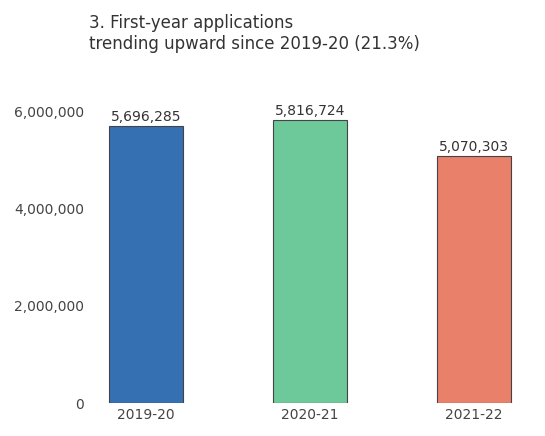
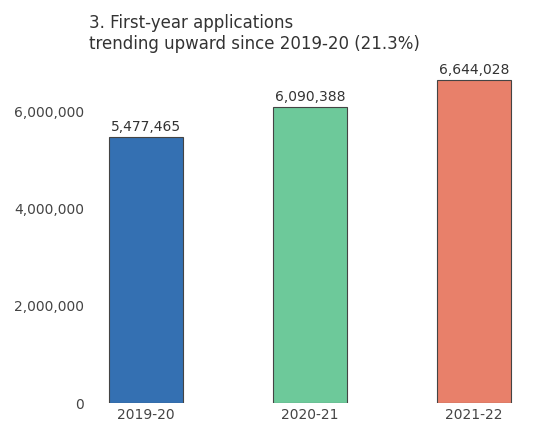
2019-20: 5,696,285 -> 5,477,465
2020-21: 5,816,724 -> 6,090,388
2021-22: 5,070,303 -> 6,644,028
